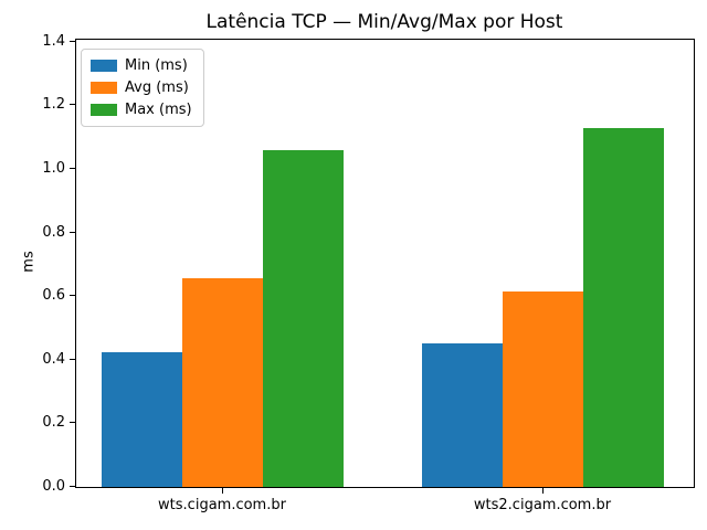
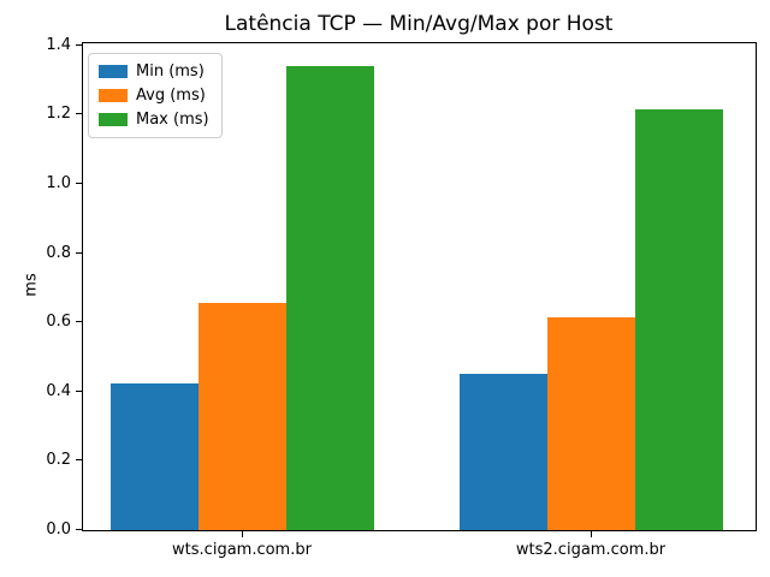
Max (ms)/wts.cigam.com.br: 1.06 -> 1.34
Max (ms)/wts2.cigam.com.br: 1.13 -> 1.22
